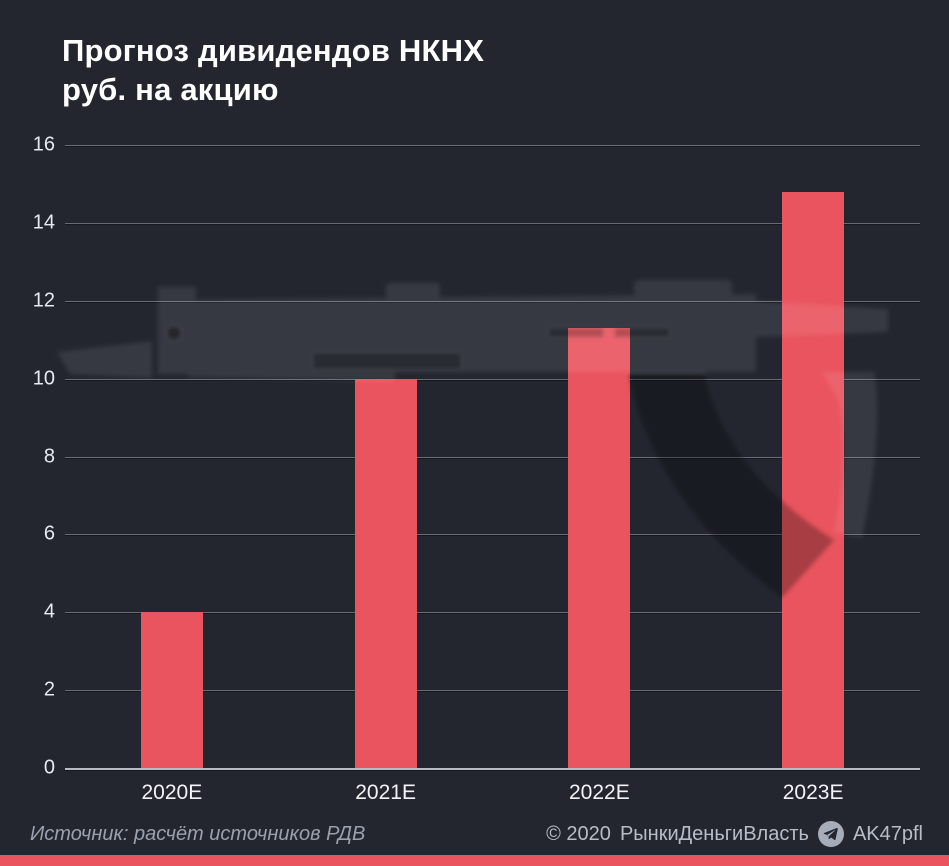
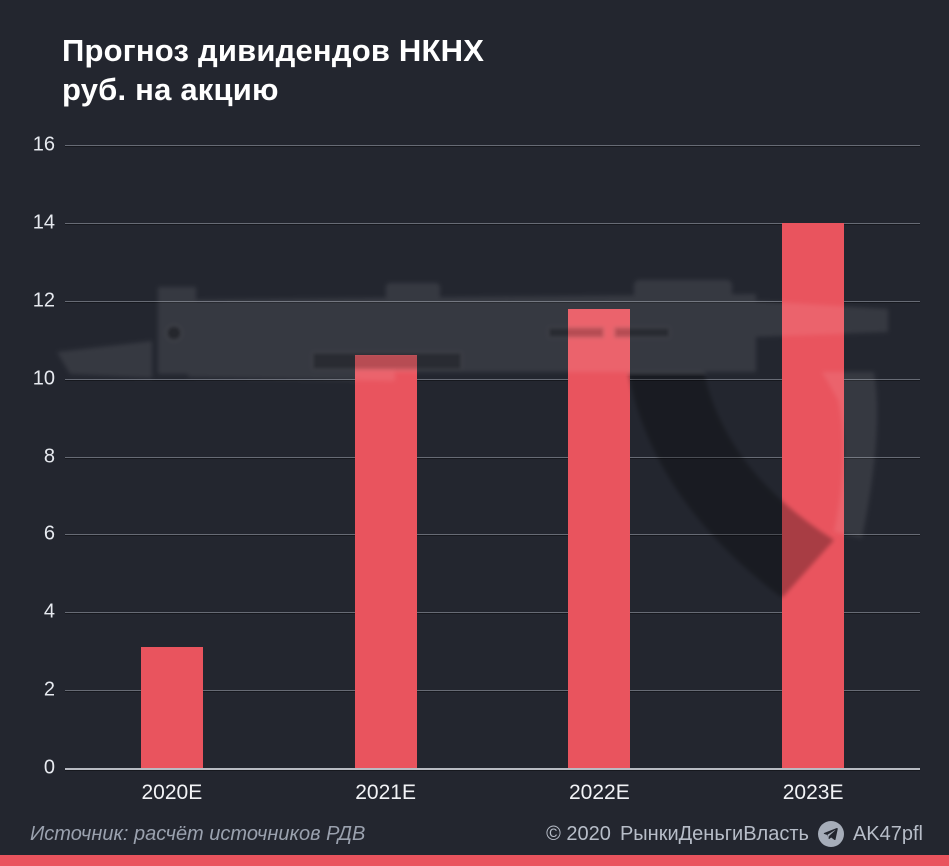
2020E: 4.0 -> 3.1
2021E: 10.0 -> 10.6
2022E: 11.3 -> 11.8
2023E: 14.8 -> 14.0
